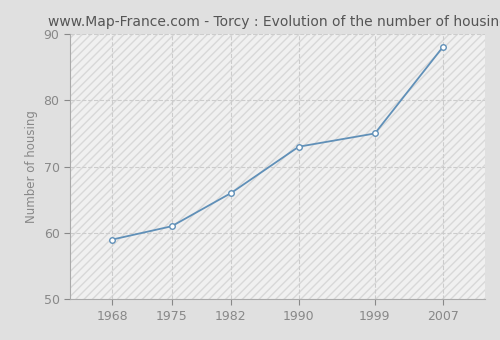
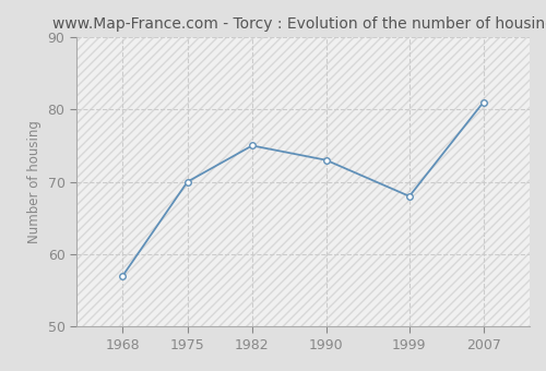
1968: 59 -> 57
1975: 61 -> 70
1982: 66 -> 75
1999: 75 -> 68
2007: 88 -> 81
